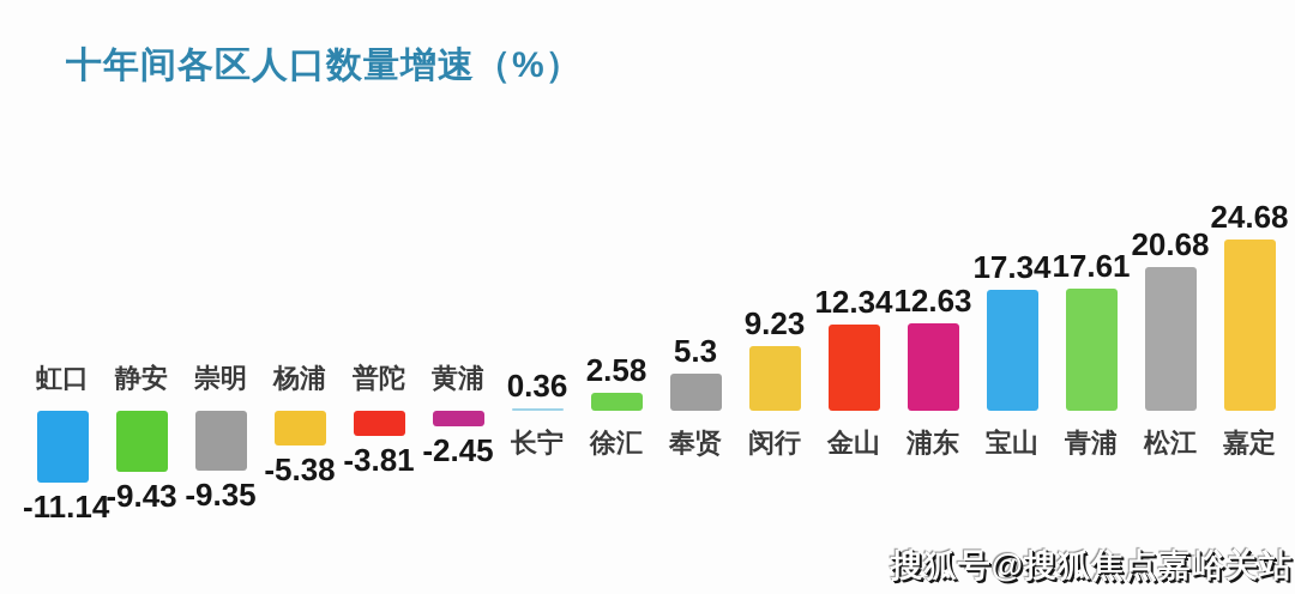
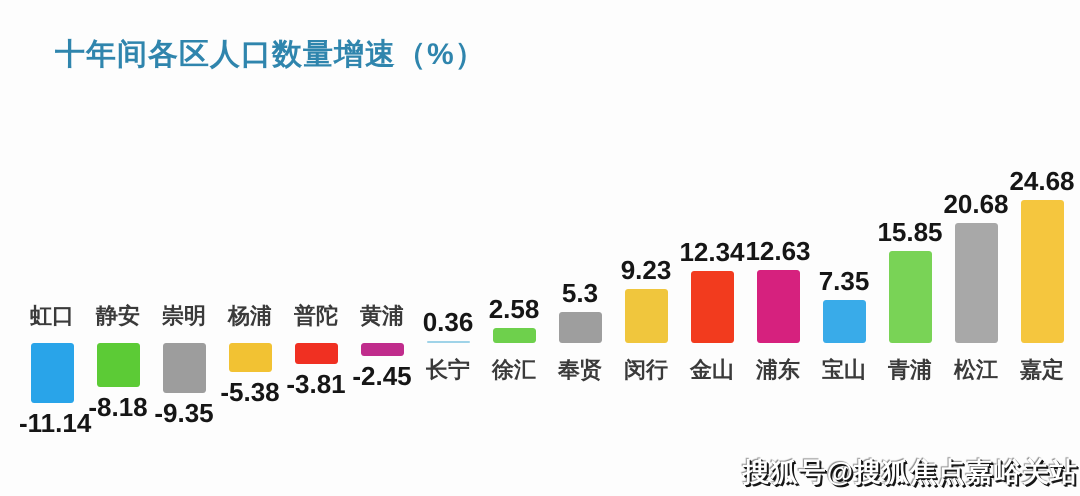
静安: -9.43 -> -8.18
宝山: 17.34 -> 7.35
青浦: 17.61 -> 15.85
